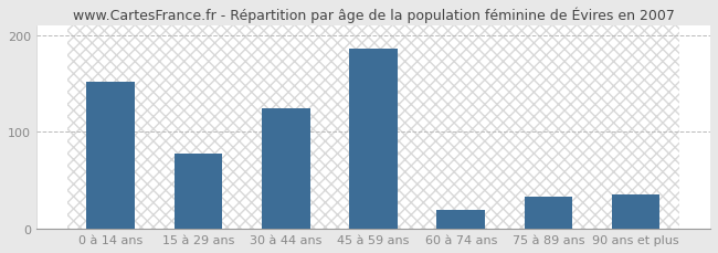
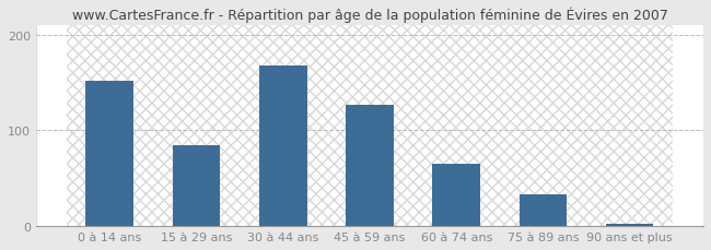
15 à 29 ans: 78 -> 85
30 à 44 ans: 124 -> 168
45 à 59 ans: 186 -> 127
60 à 74 ans: 20 -> 65
90 ans et plus: 36 -> 3
